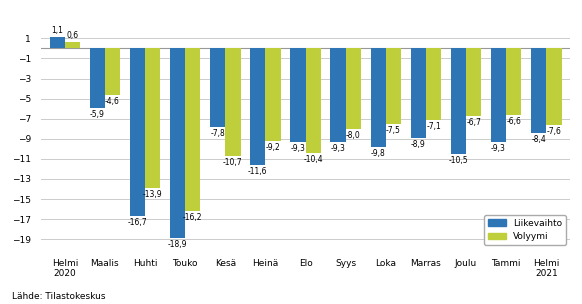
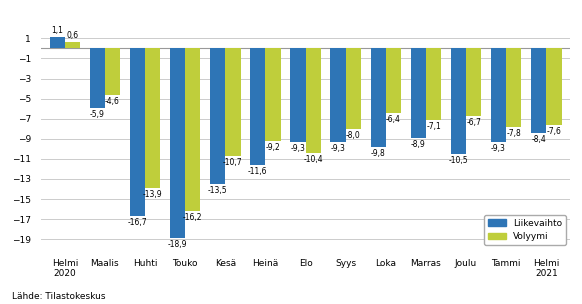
Liikevaihto/Kesä: -7,8 -> -13,5
Volyymi/Loka: -7,5 -> -6,4
Volyymi/Tammi: -6,6 -> -7,8
